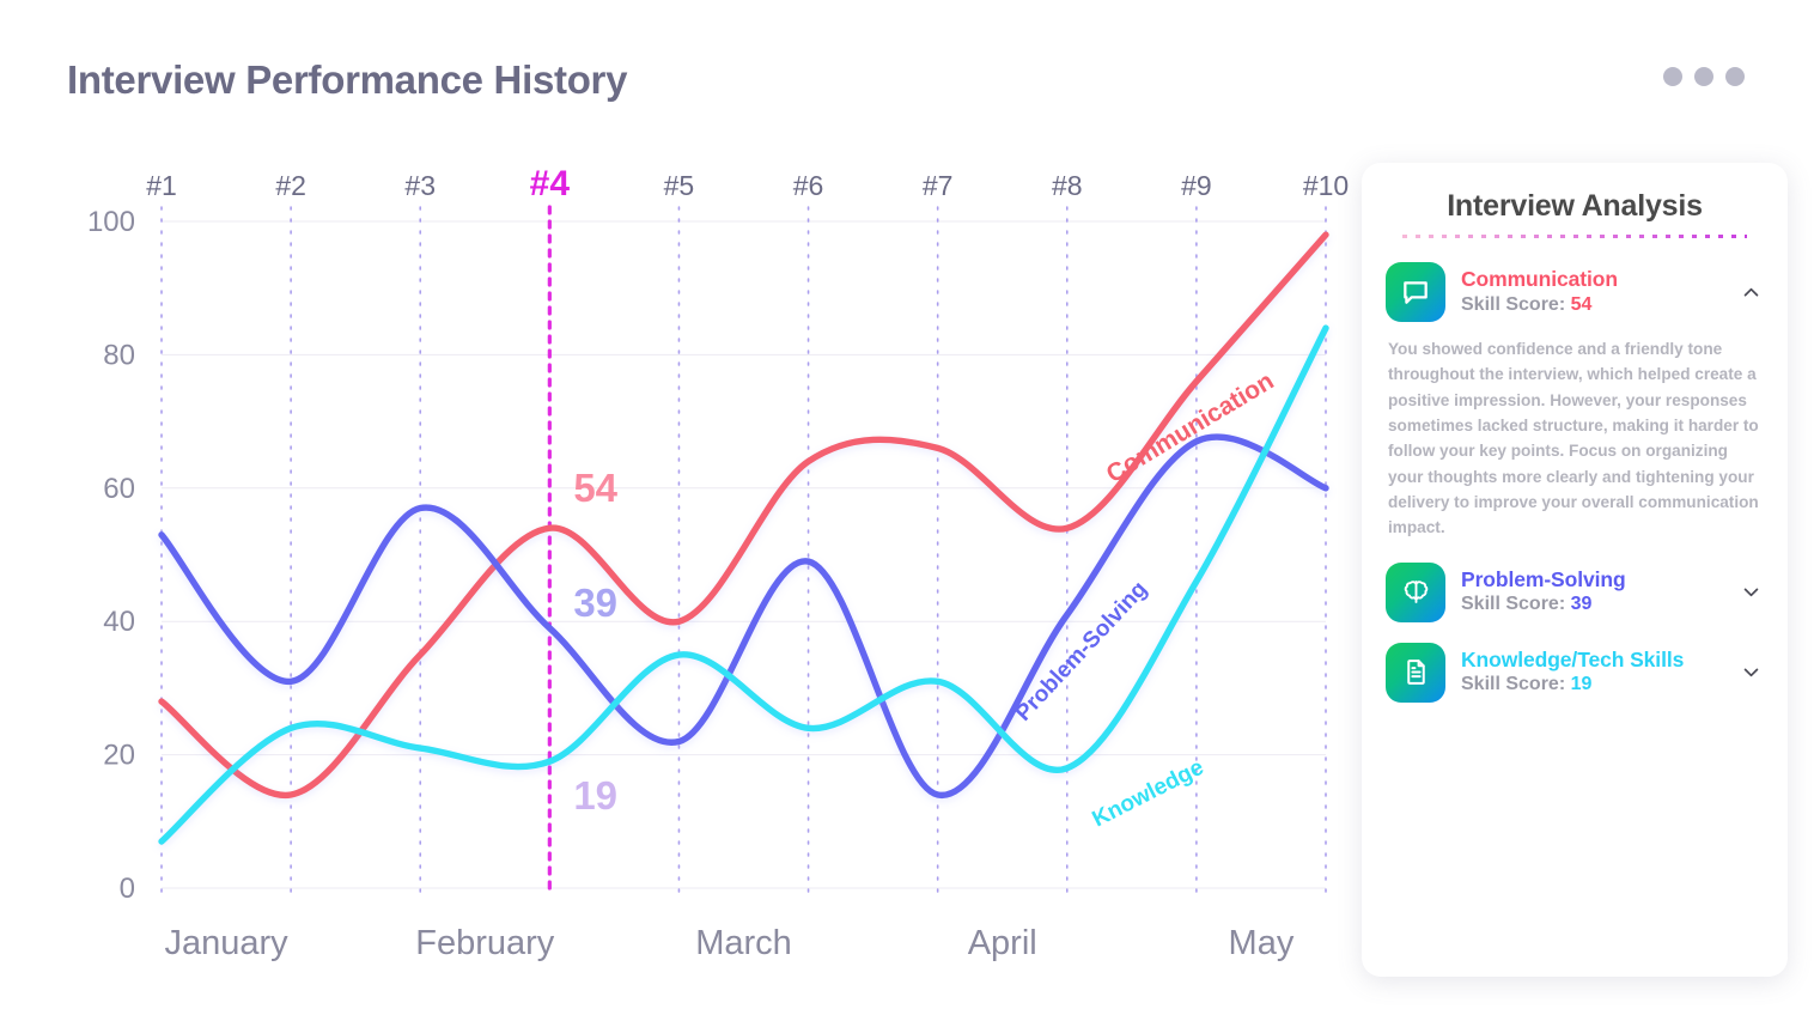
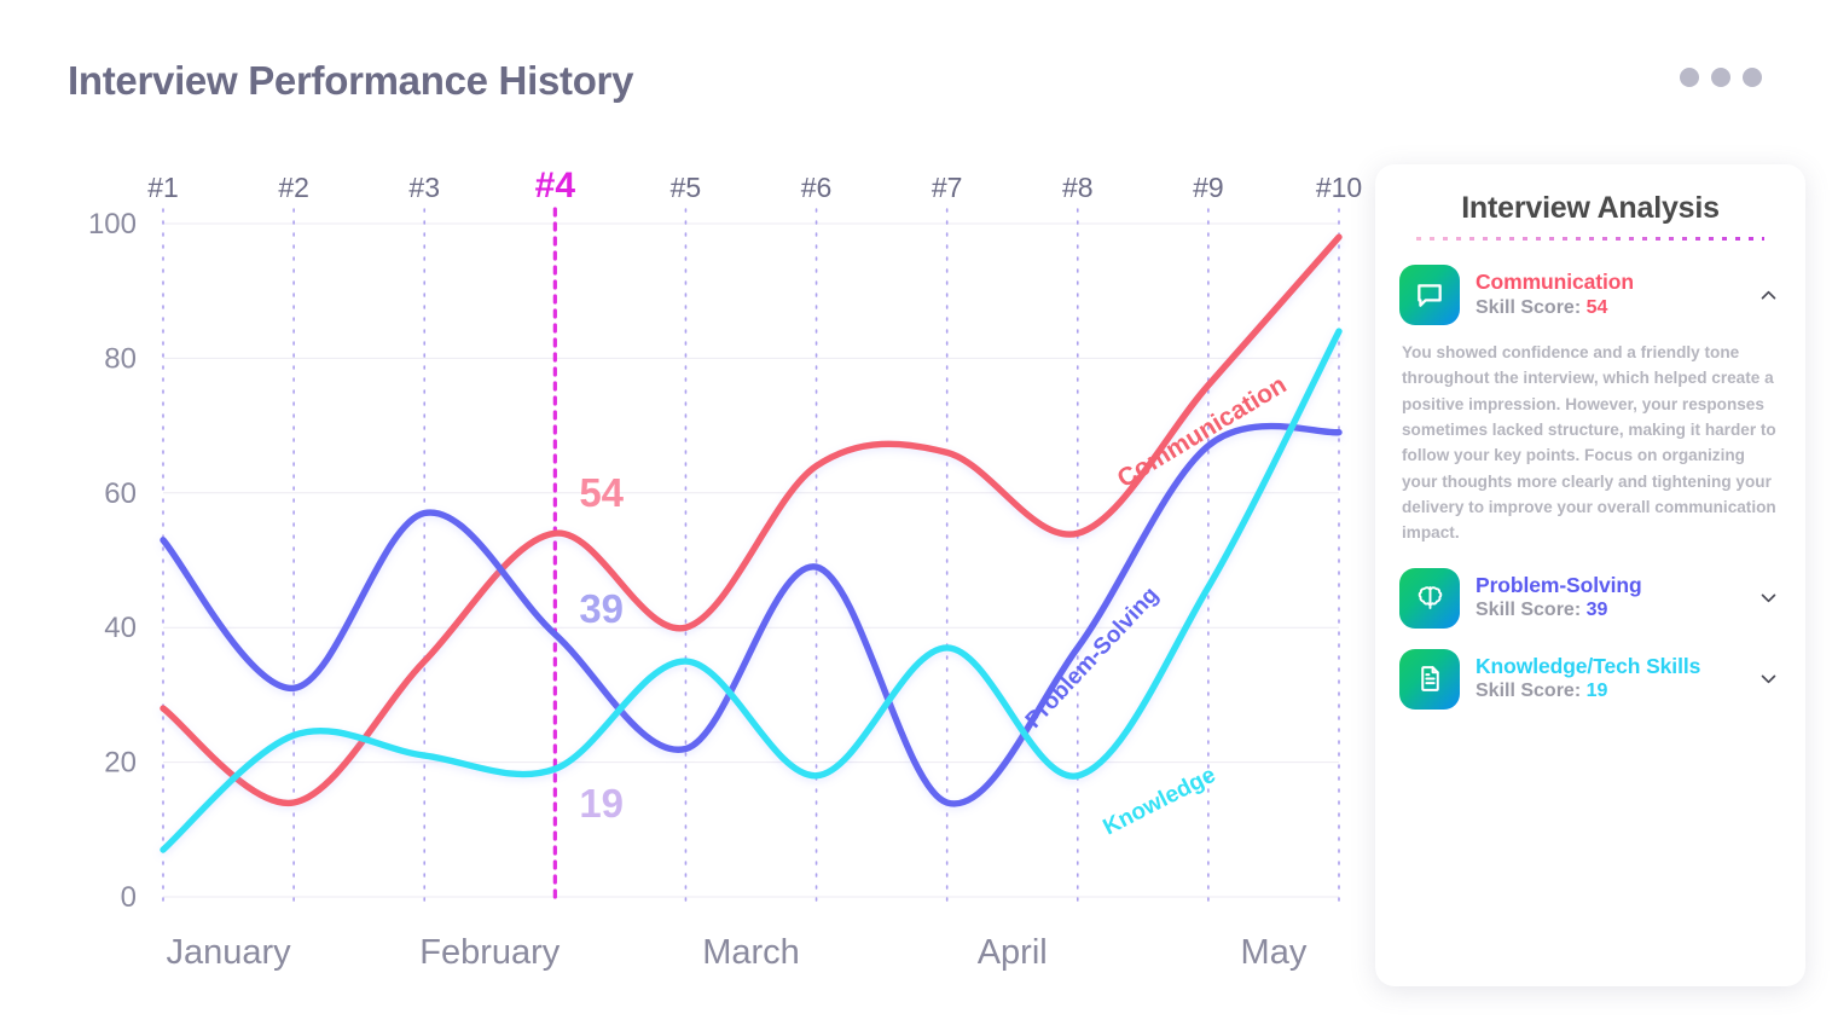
Knowledge/#6: 24 -> 18
Knowledge/#7: 31 -> 37
Problem-Solving/#8: 41 -> 37
Problem-Solving/#10: 60 -> 69
